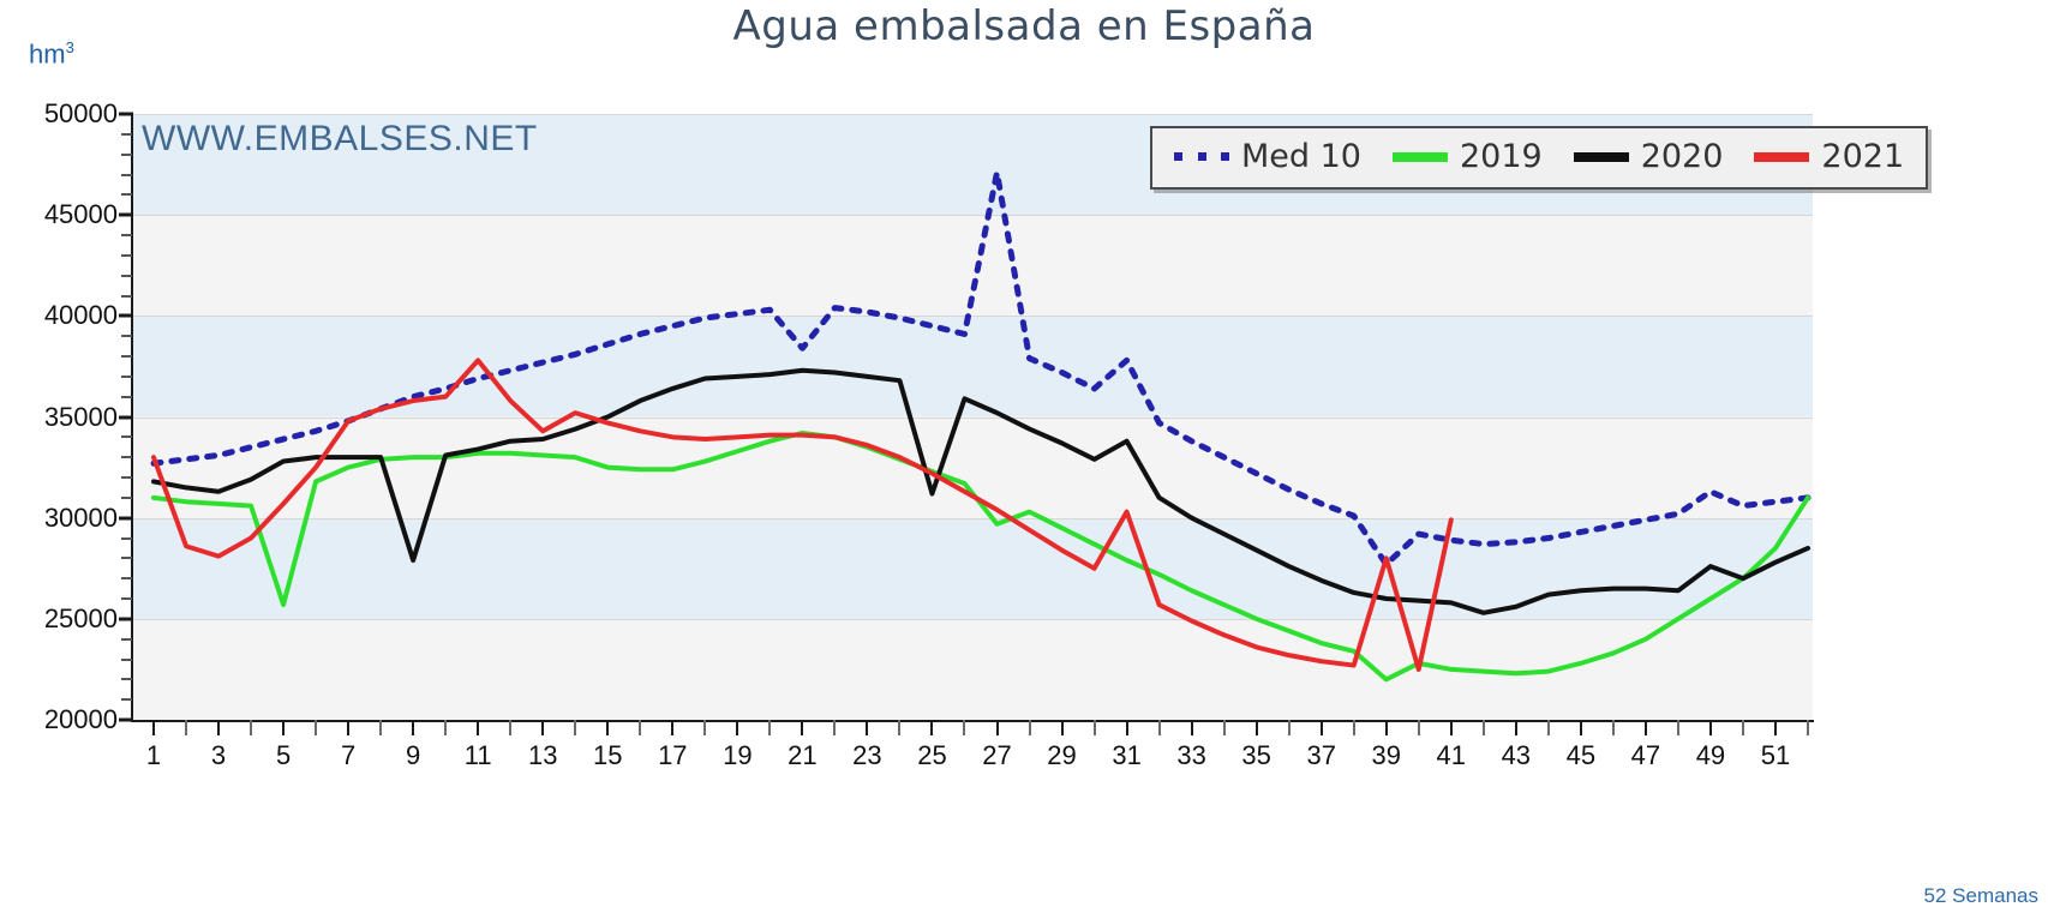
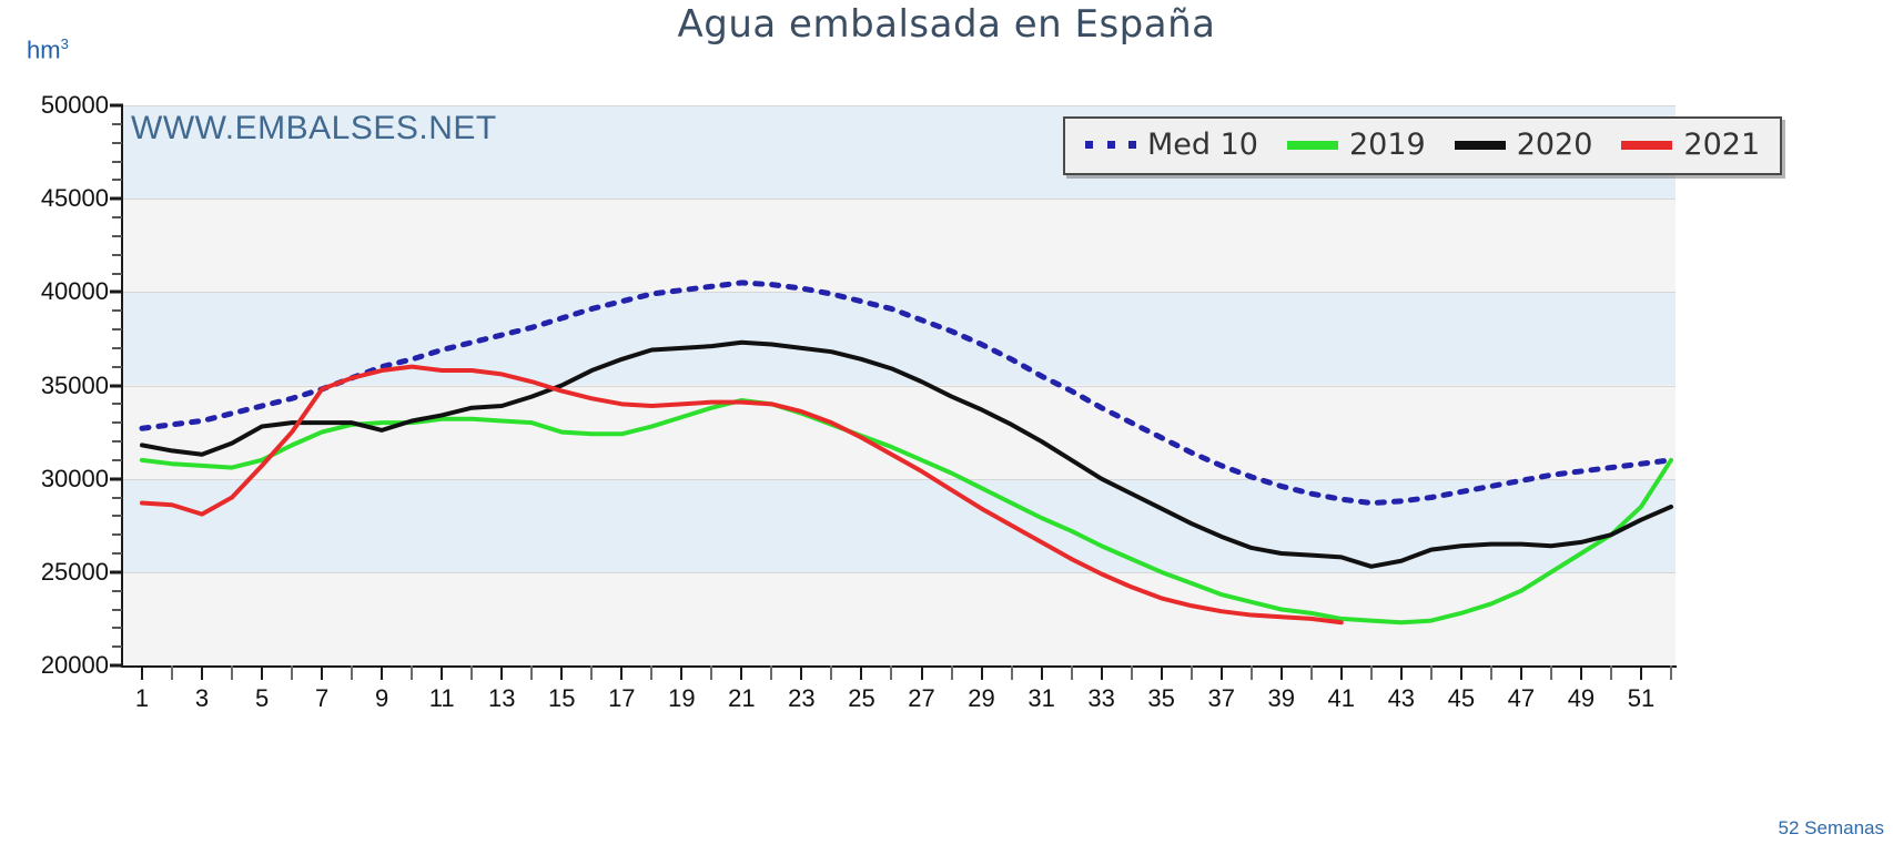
2021/1: 33000 -> 28700
2019/5: 25700 -> 31000
2020/9: 27900 -> 32600
2021/11: 37800 -> 35800
2021/13: 34300 -> 35600
Med 10/21: 38400 -> 40500
2020/25: 31200 -> 36400
Med 10/27: 47100 -> 38500
2019/27: 29700 -> 31000
Med 10/31: 37800 -> 35500
2020/31: 33800 -> 32000
2021/31: 30300 -> 26600
Med 10/39: 27700 -> 29600
2019/39: 22000 -> 23000
2021/39: 28000 -> 22600
2021/41: 29900 -> 22300
Med 10/49: 31300 -> 30400
2020/49: 27600 -> 26600
